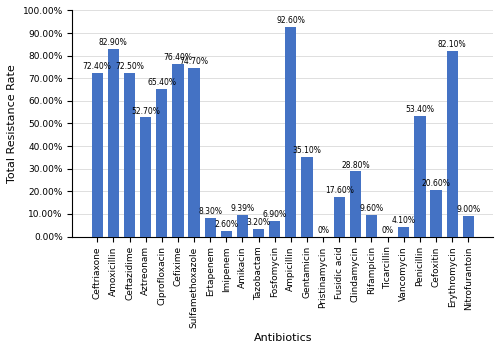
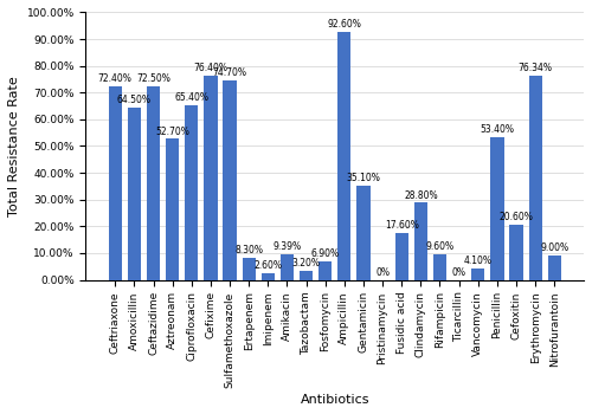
Amoxicillin: 82.90% -> 64.50%
Erythromycin: 82.10% -> 76.34%
